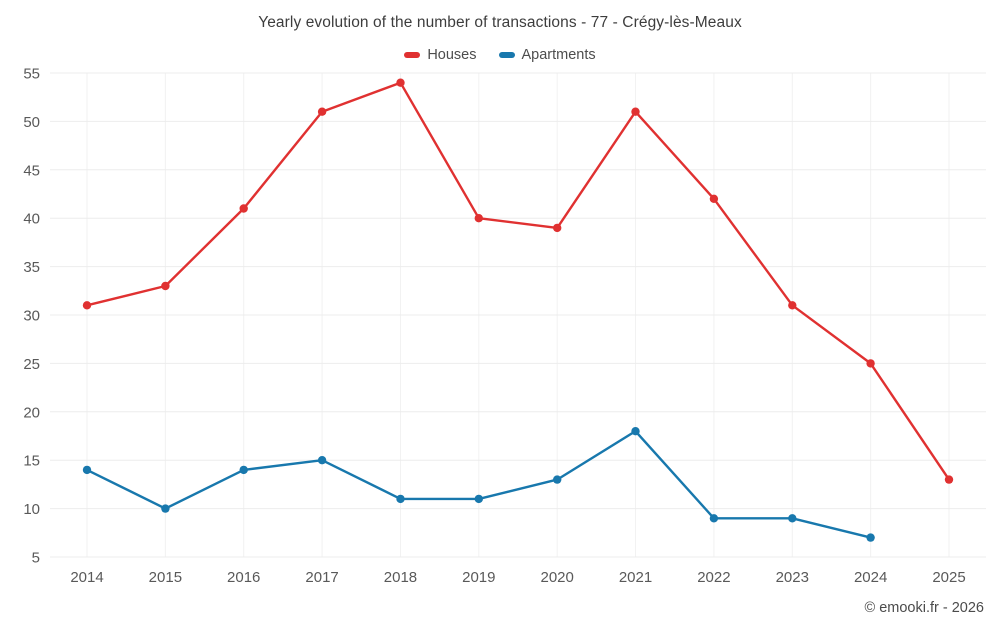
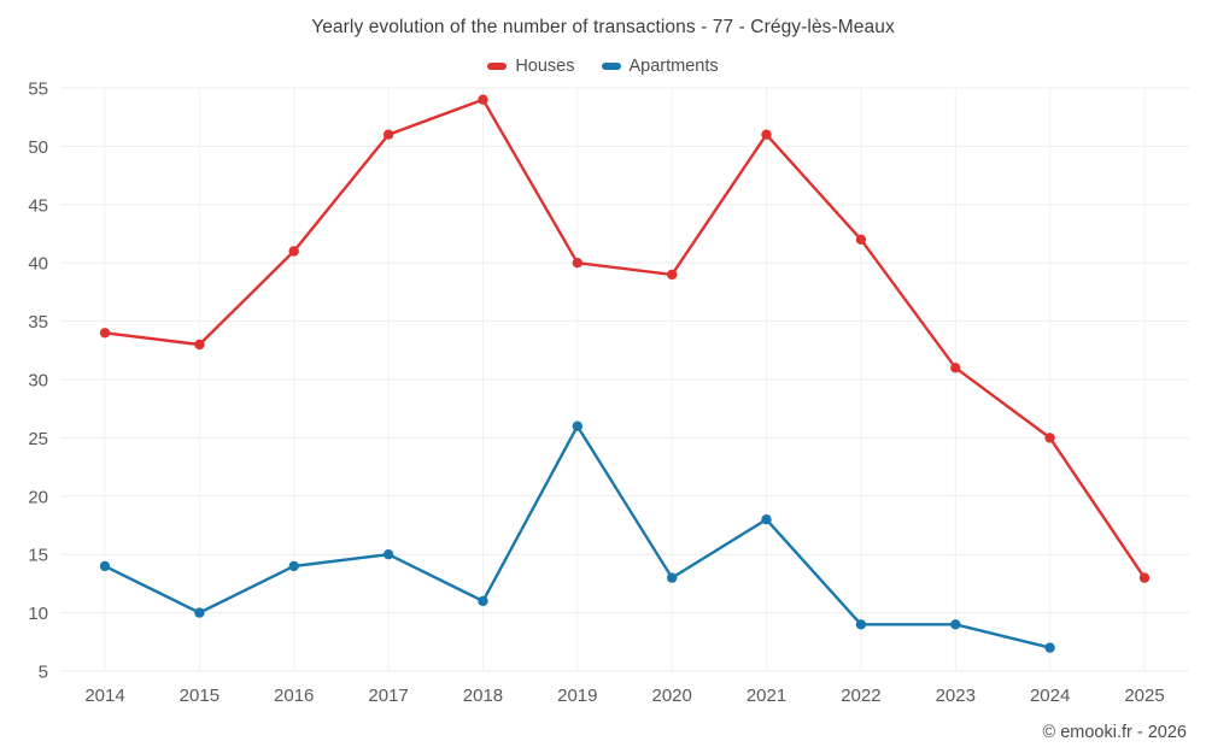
Houses/2014: 31 -> 34
Apartments/2019: 11 -> 26
